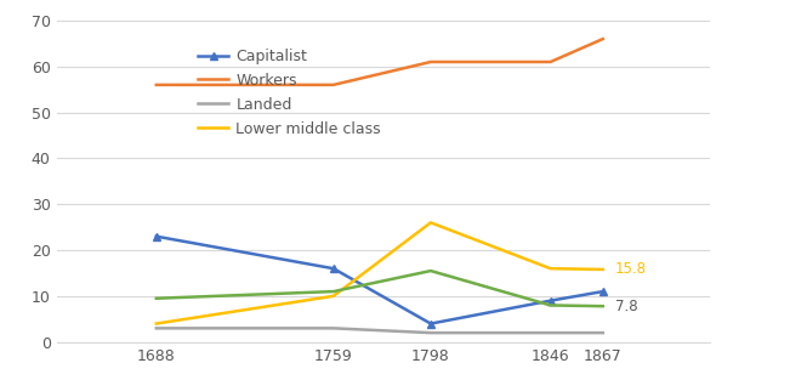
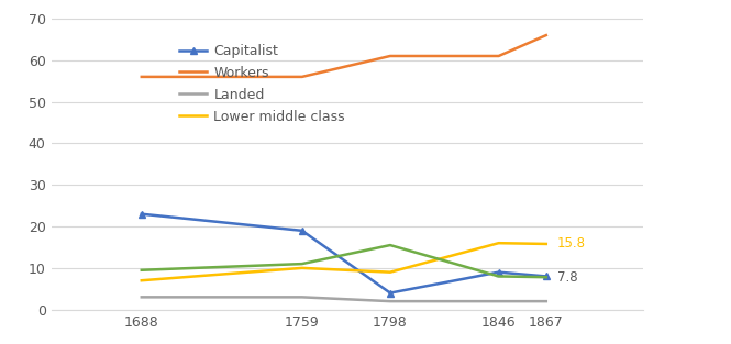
Lower middle class/1688: 4.0 -> 7.0
Capitalist/1759: 16 -> 19
Lower middle class/1798: 26.0 -> 9.0
Capitalist/1867: 11 -> 8
